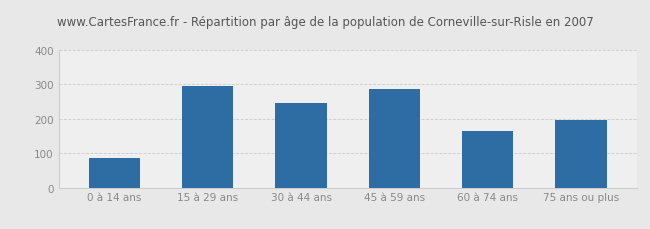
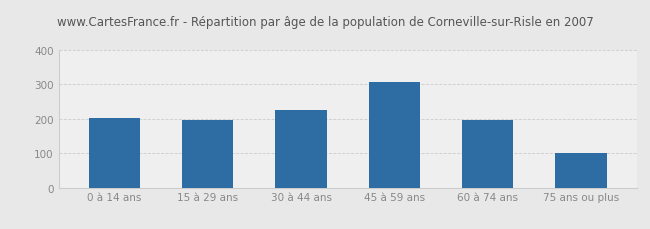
0 à 14 ans: 85 -> 202
15 à 29 ans: 295 -> 197
30 à 44 ans: 245 -> 224
45 à 59 ans: 285 -> 305
60 à 74 ans: 165 -> 195
75 ans ou plus: 195 -> 99
